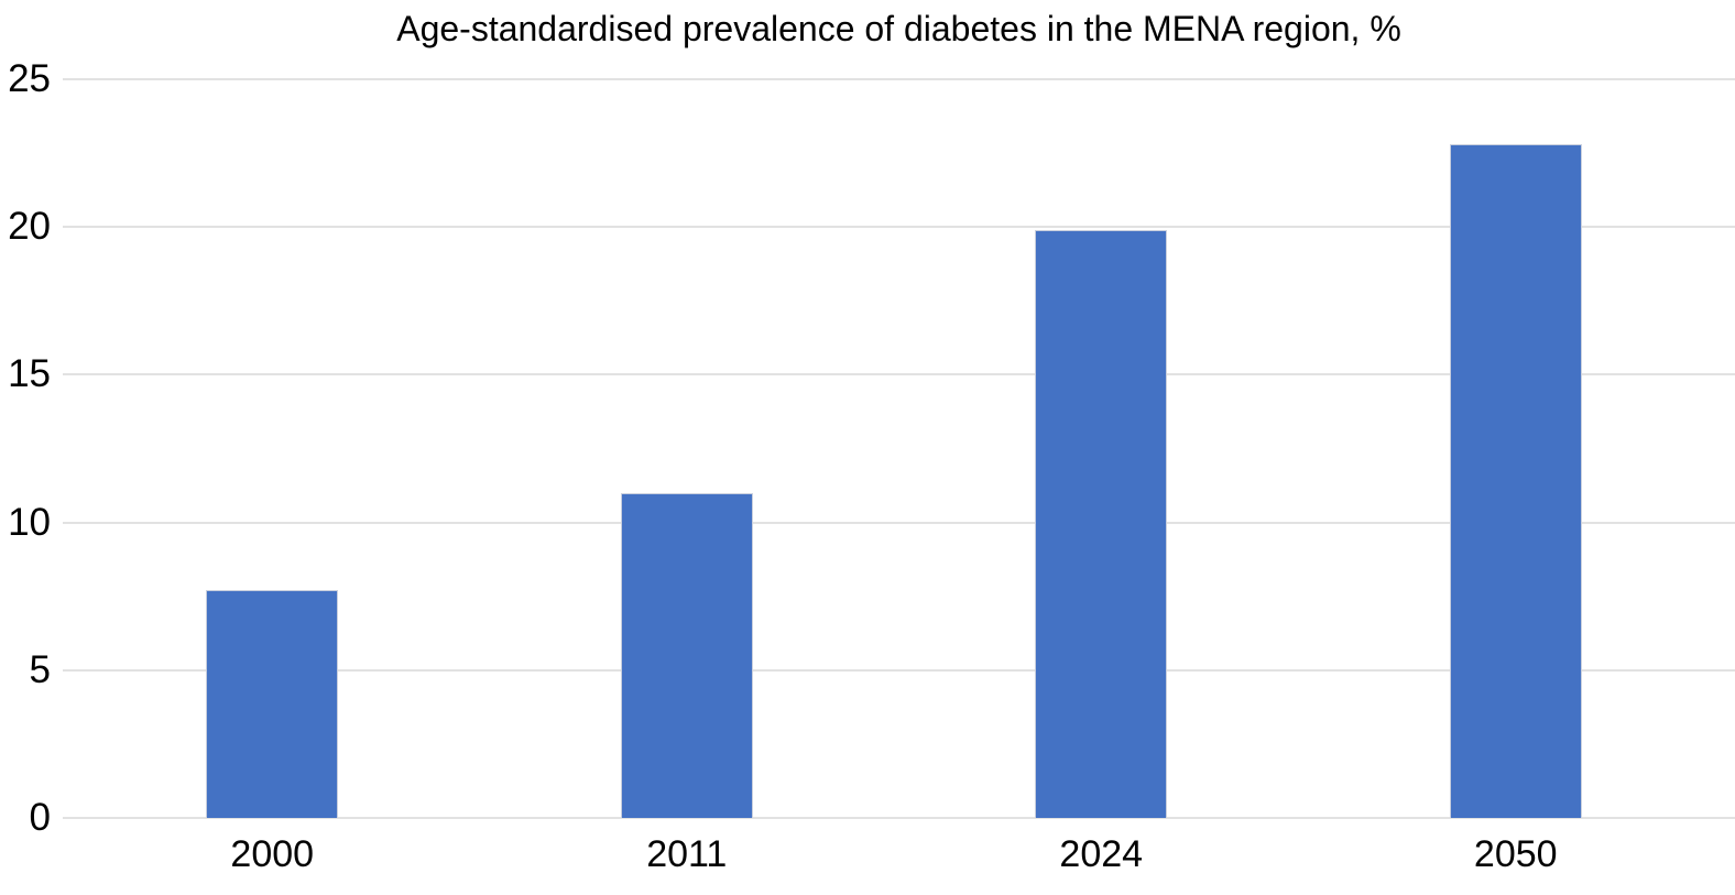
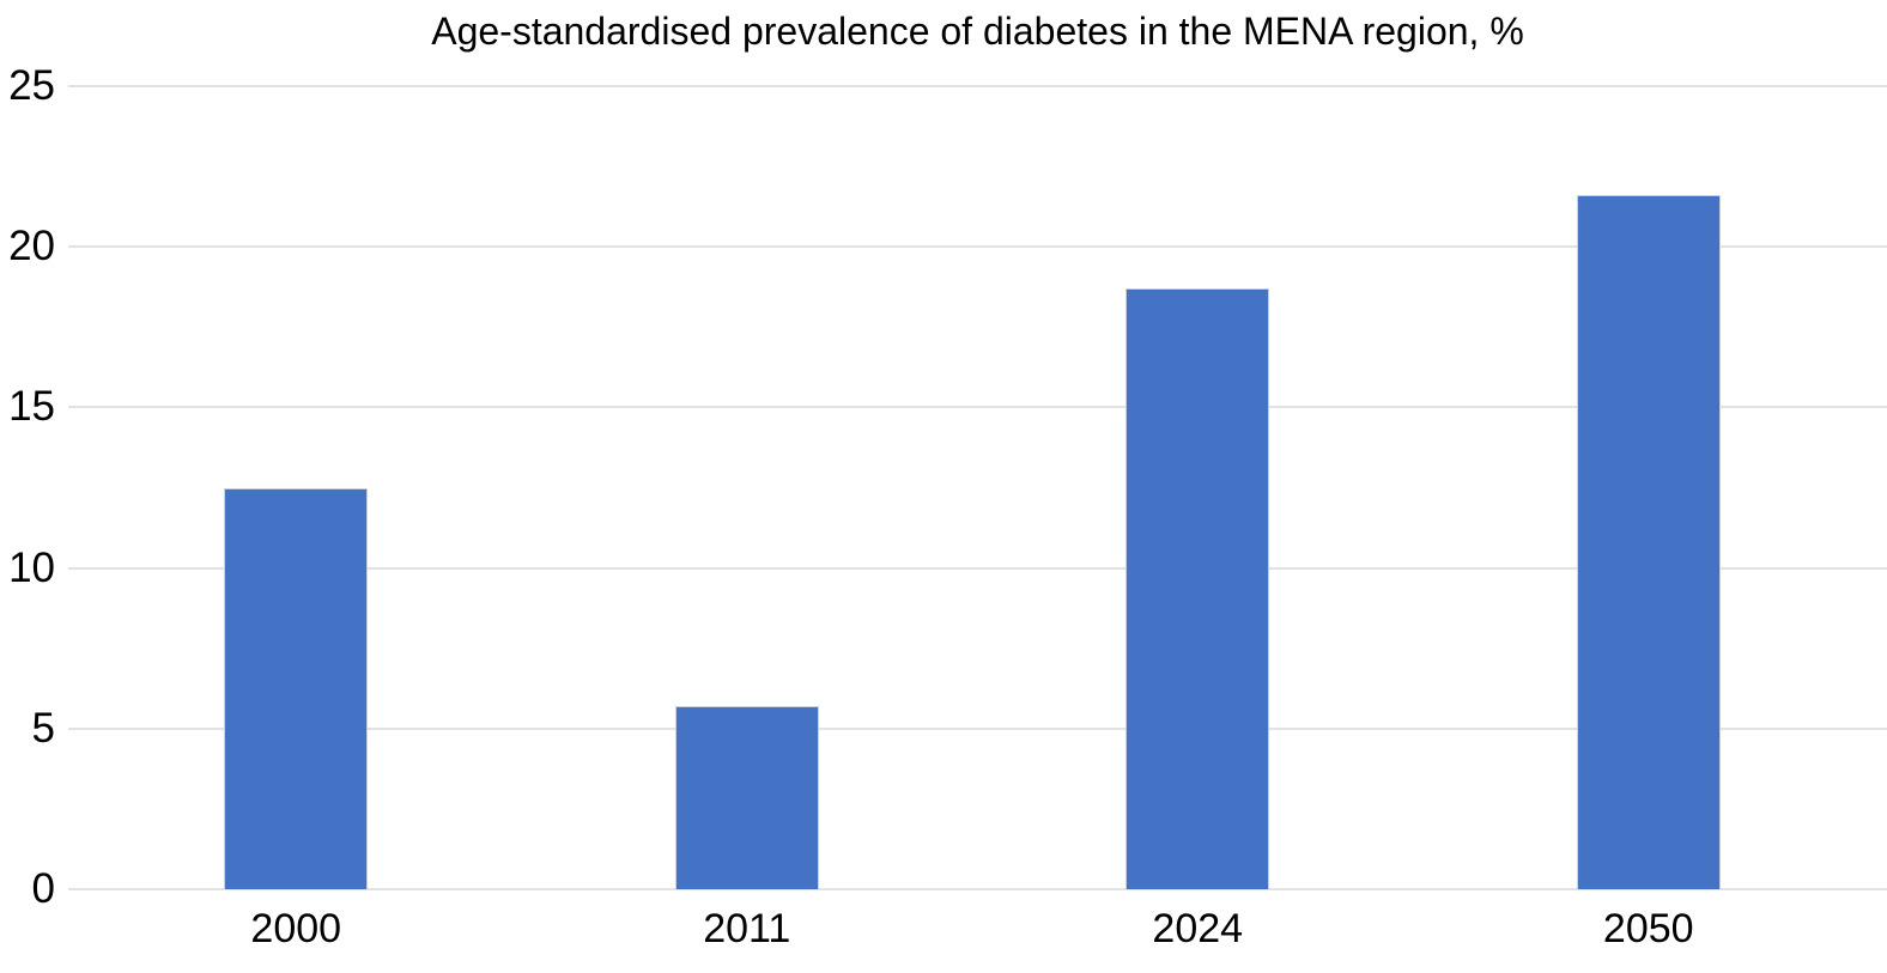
2000: 7.7 -> 12.5
2011: 11.0 -> 5.7
2024: 19.9 -> 18.7
2050: 22.8 -> 21.6
